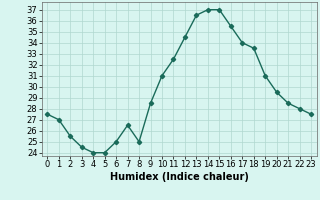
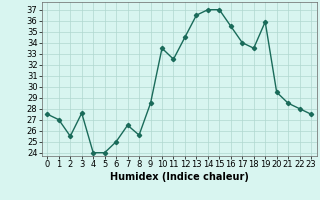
3: 24.5 -> 27.6
8: 25.0 -> 25.6
10: 31.0 -> 33.5
19: 31.0 -> 35.9
